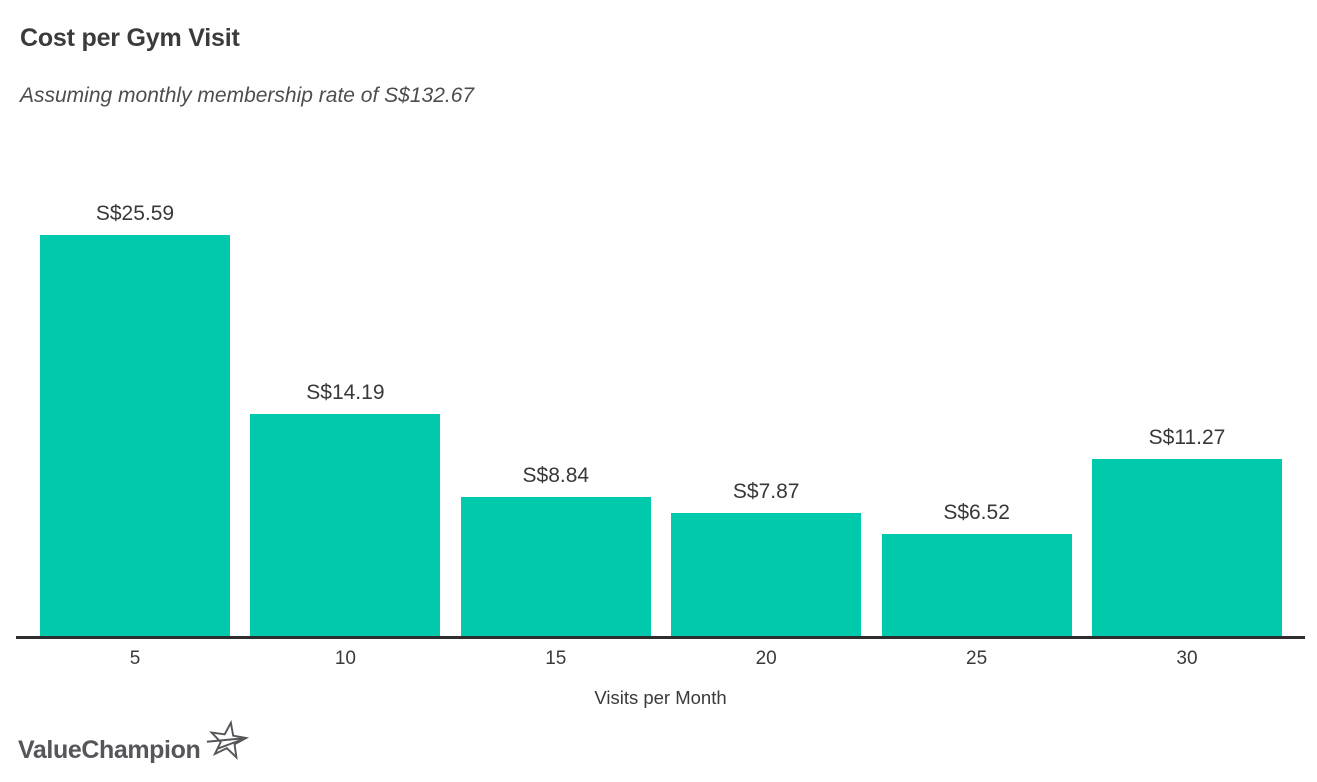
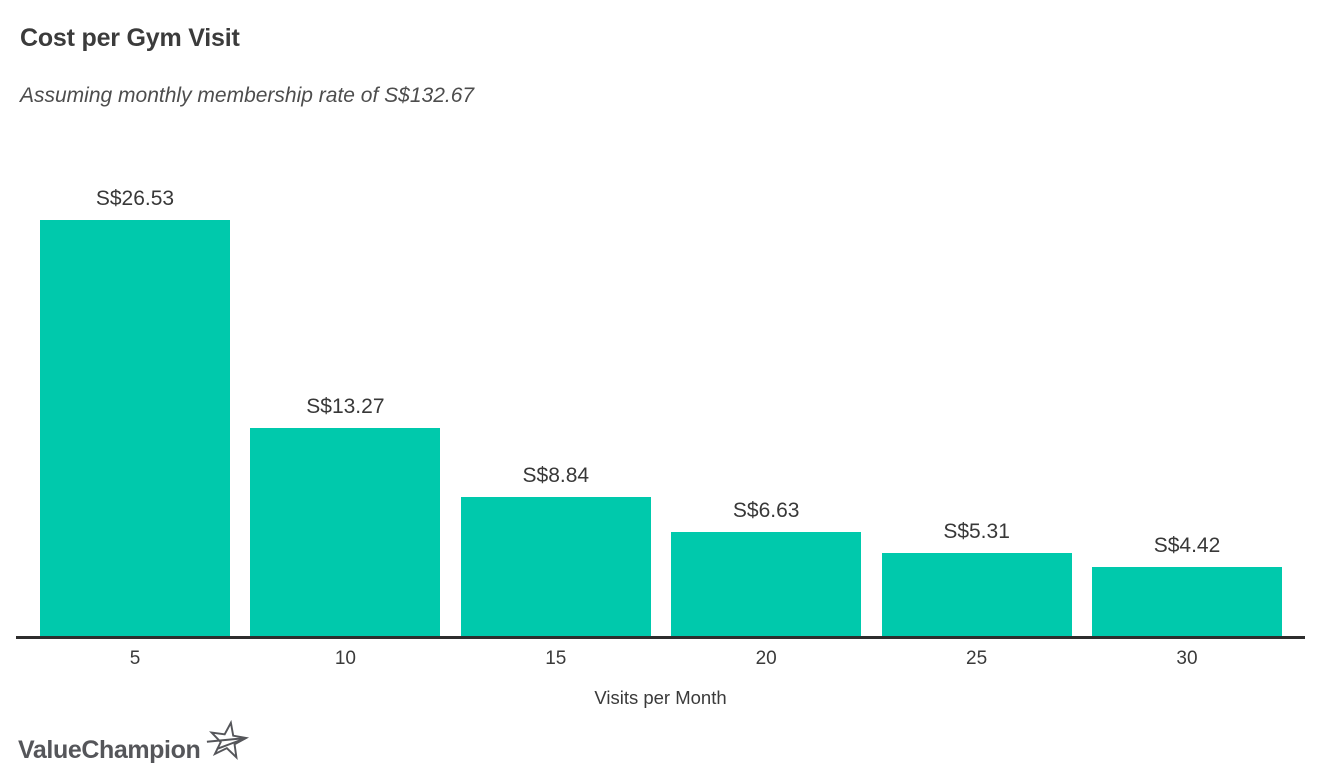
5: 25.59 -> 26.53
10: 14.19 -> 13.27
20: 7.87 -> 6.63
25: 6.52 -> 5.31
30: 11.27 -> 4.42
